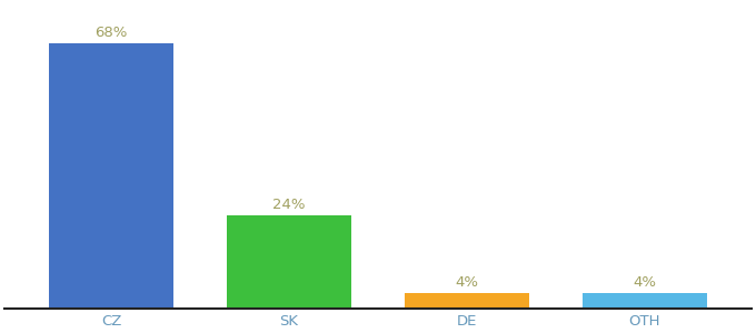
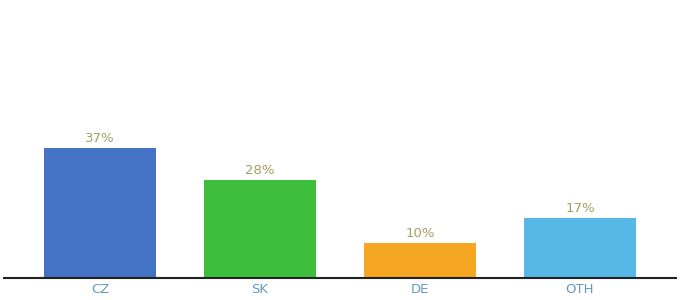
CZ: 68% -> 37%
SK: 24% -> 28%
DE: 4% -> 10%
OTH: 4% -> 17%
